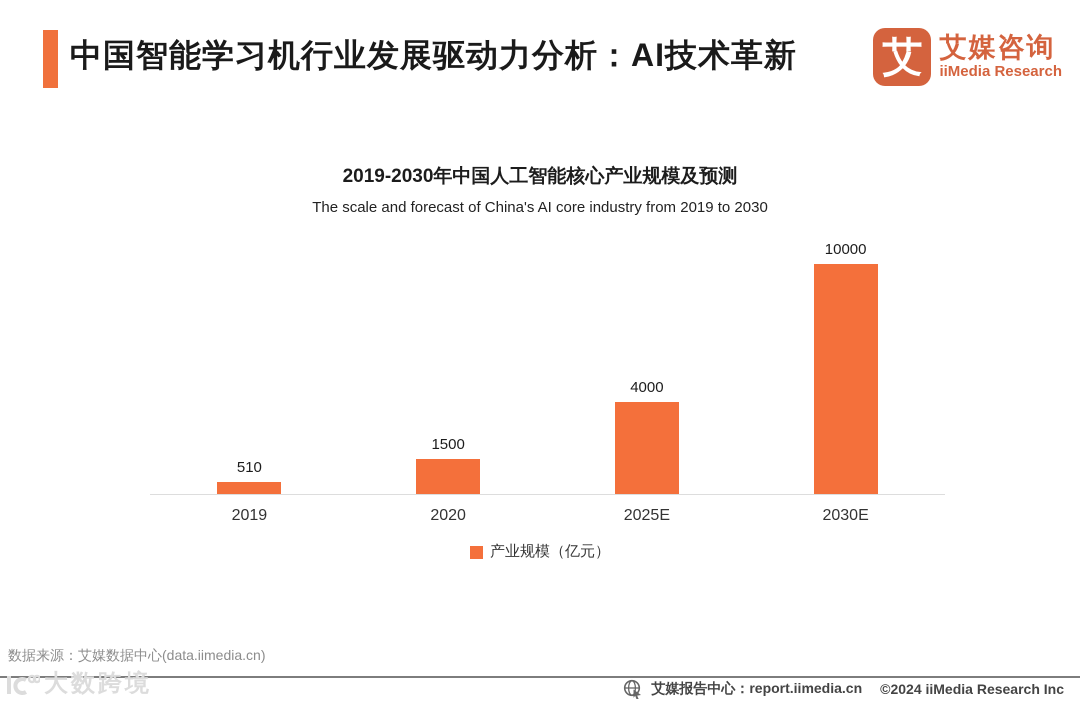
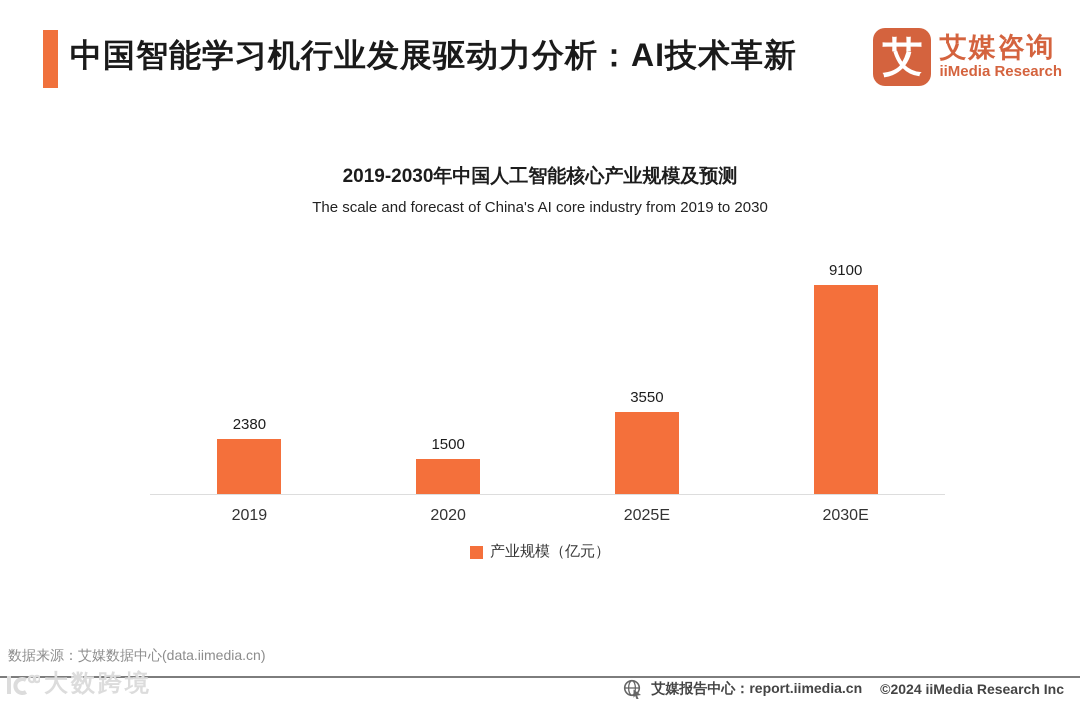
2019: 510 -> 2380
2025E: 4000 -> 3550
2030E: 10000 -> 9100
